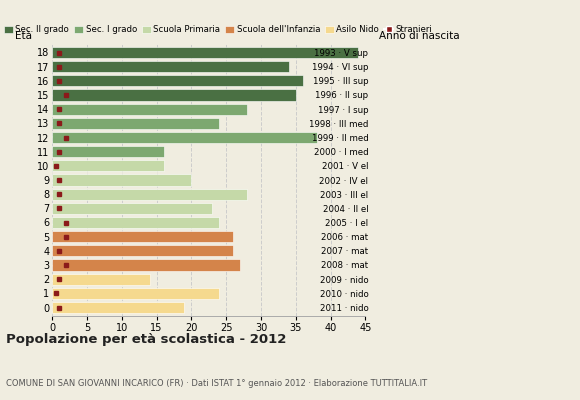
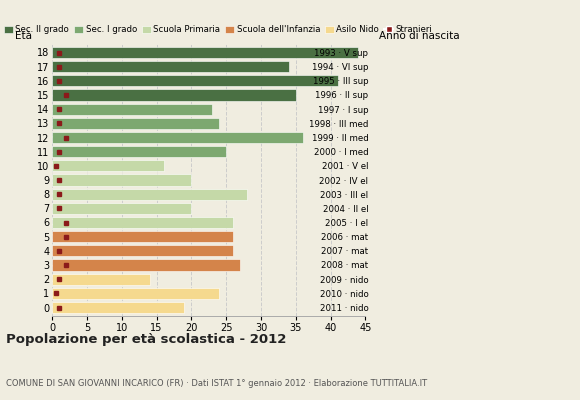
16: 36 -> 41
14: 28 -> 23
12: 38 -> 36
11: 16 -> 25
7: 23 -> 20
6: 24 -> 26
